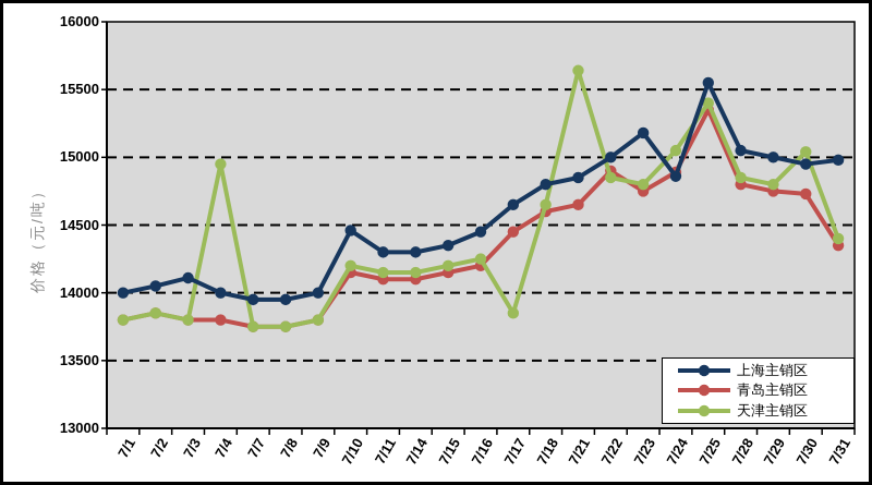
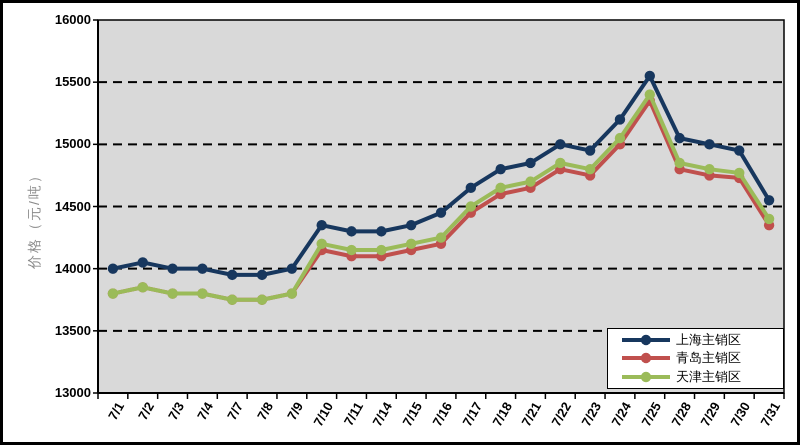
上海主销区/7/3: 14110 -> 14000
天津主销区/7/4: 14950 -> 13800
上海主销区/7/10: 14460 -> 14350
天津主销区/7/17: 13850 -> 14500
天津主销区/7/21: 15640 -> 14700
青岛主销区/7/22: 14900 -> 14800
上海主销区/7/23: 15180 -> 14950
上海主销区/7/24: 14860 -> 15200
青岛主销区/7/24: 14890 -> 15000
天津主销区/7/30: 15040 -> 14770
上海主销区/7/31: 14980 -> 14550
